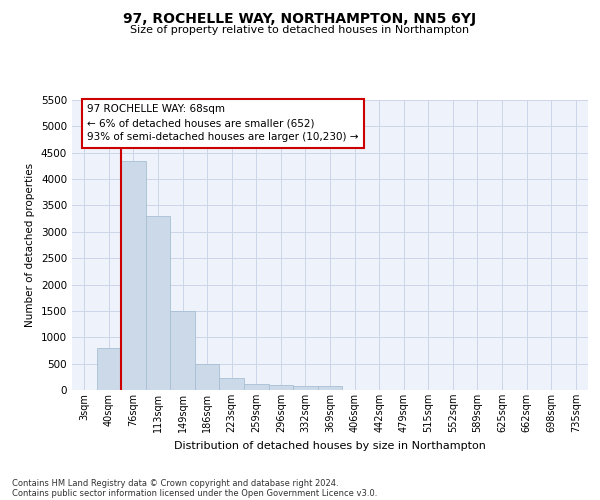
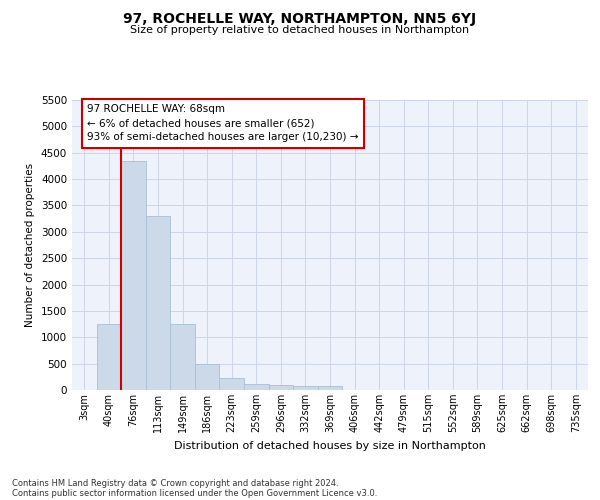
40sqm: 800 -> 1250
149sqm: 1500 -> 1260
